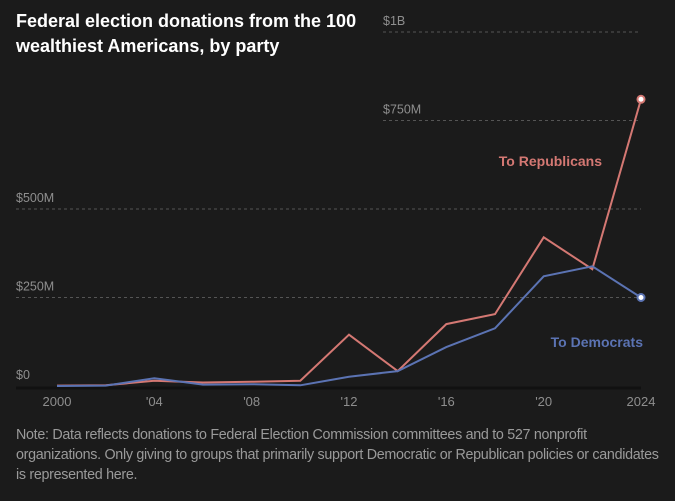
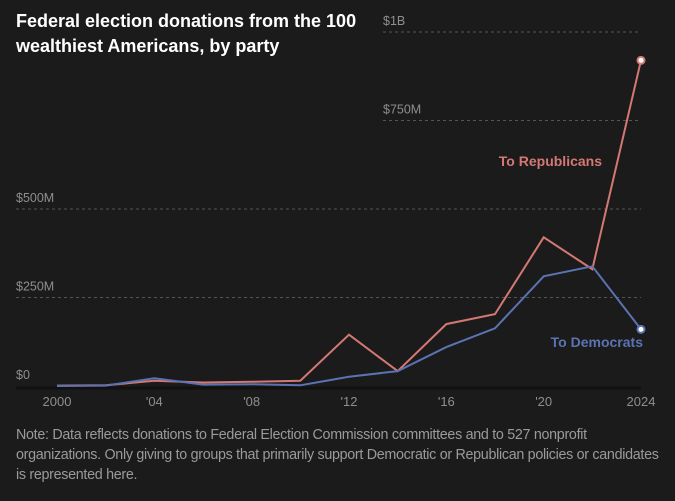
To Republicans/2024: $810M -> $920M
To Democrats/2024: $250M -> $160M
